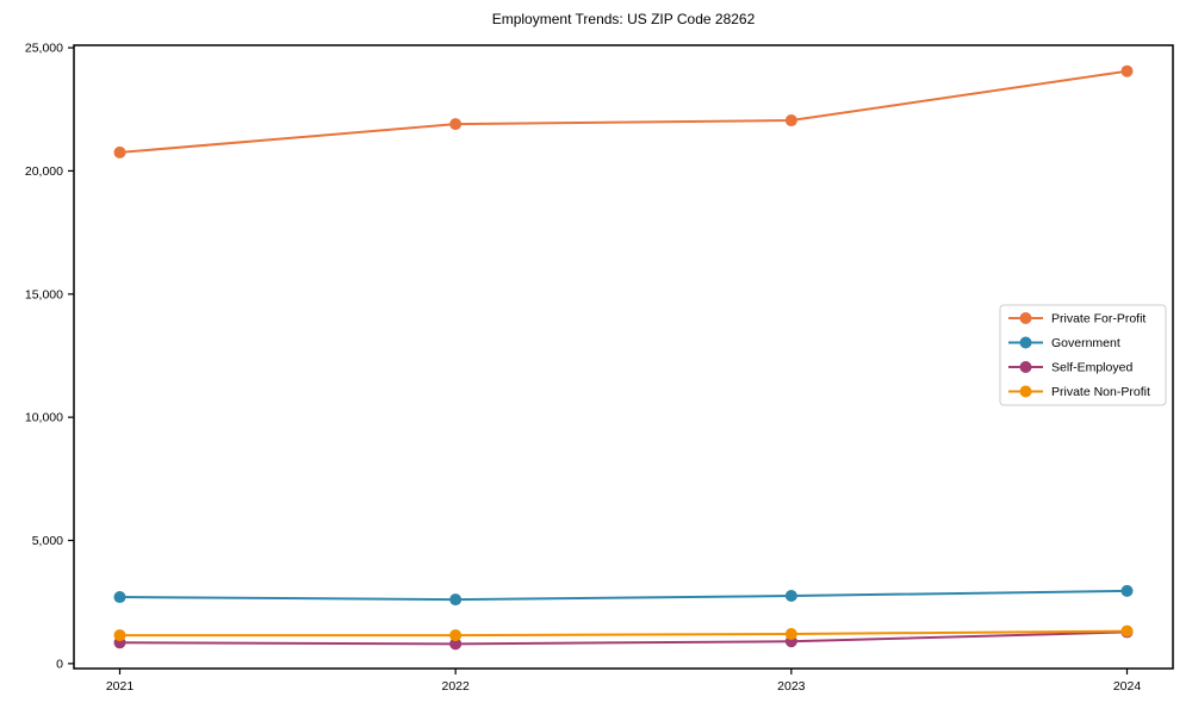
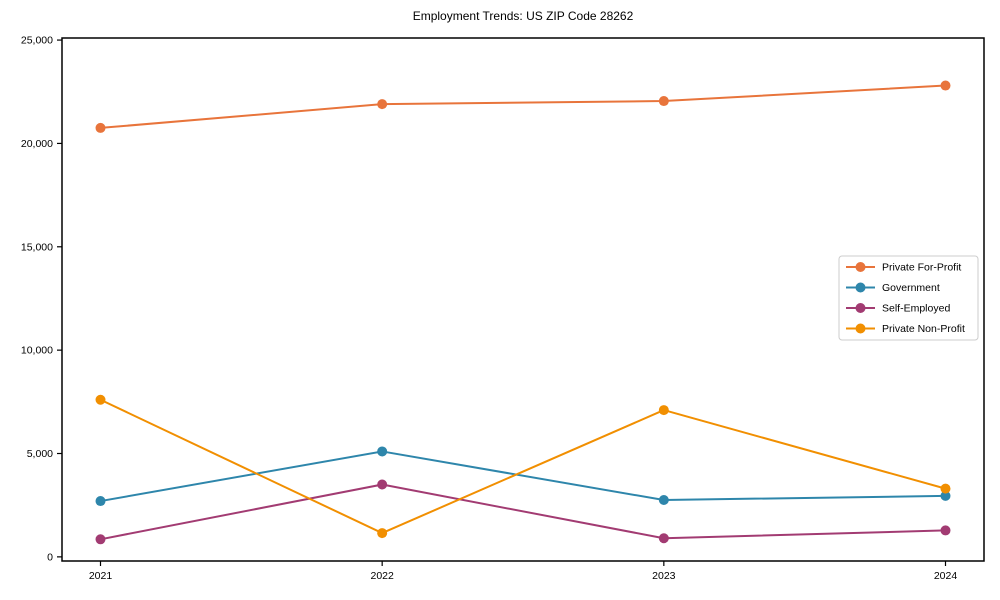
Private Non-Profit/2021: 1200 -> 7600
Government/2022: 2600 -> 5100
Self-Employed/2022: 800 -> 3500
Private Non-Profit/2023: 1200 -> 7100
Private For-Profit/2024: 24000 -> 22800
Private Non-Profit/2024: 1300 -> 3300
